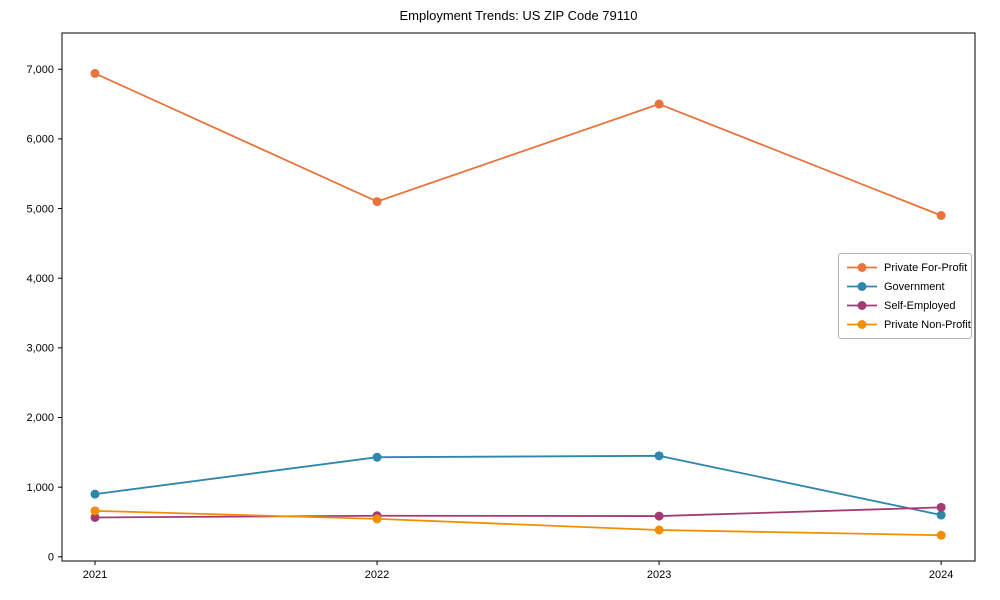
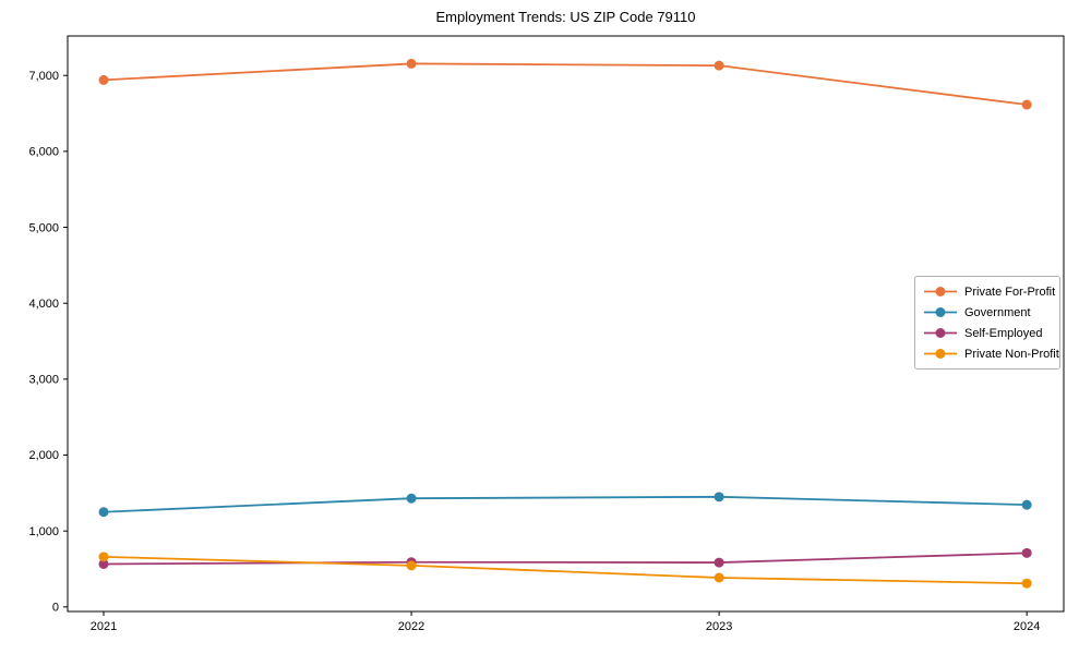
Government/2021: 900 -> 1200
Private For-Profit/2022: 5100 -> 7200
Private For-Profit/2023: 6500 -> 7100
Private For-Profit/2024: 4900 -> 6600
Government/2024: 600 -> 1300
